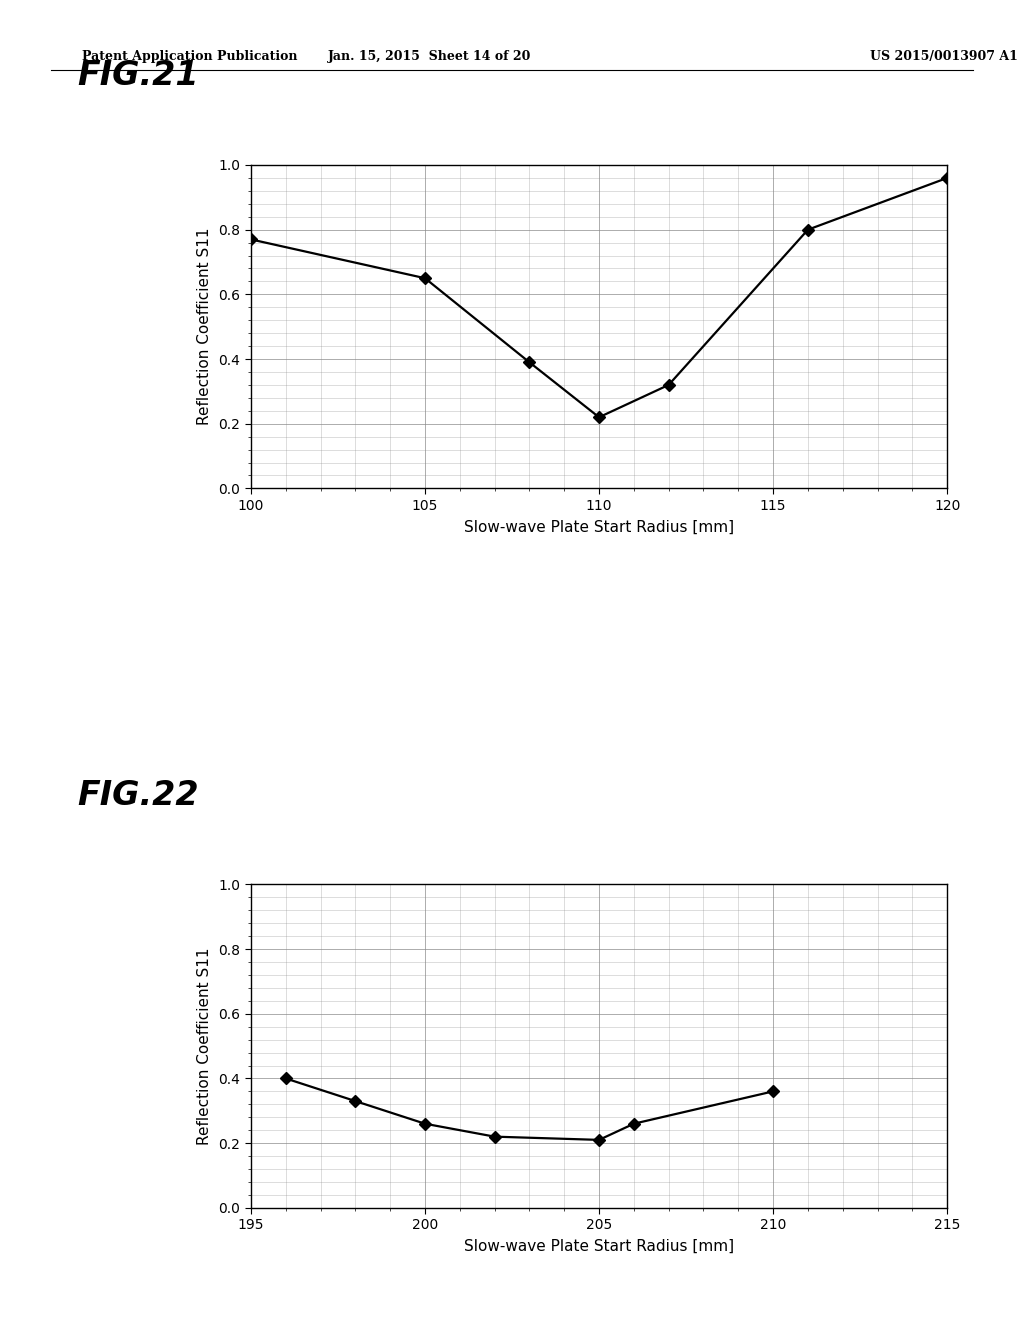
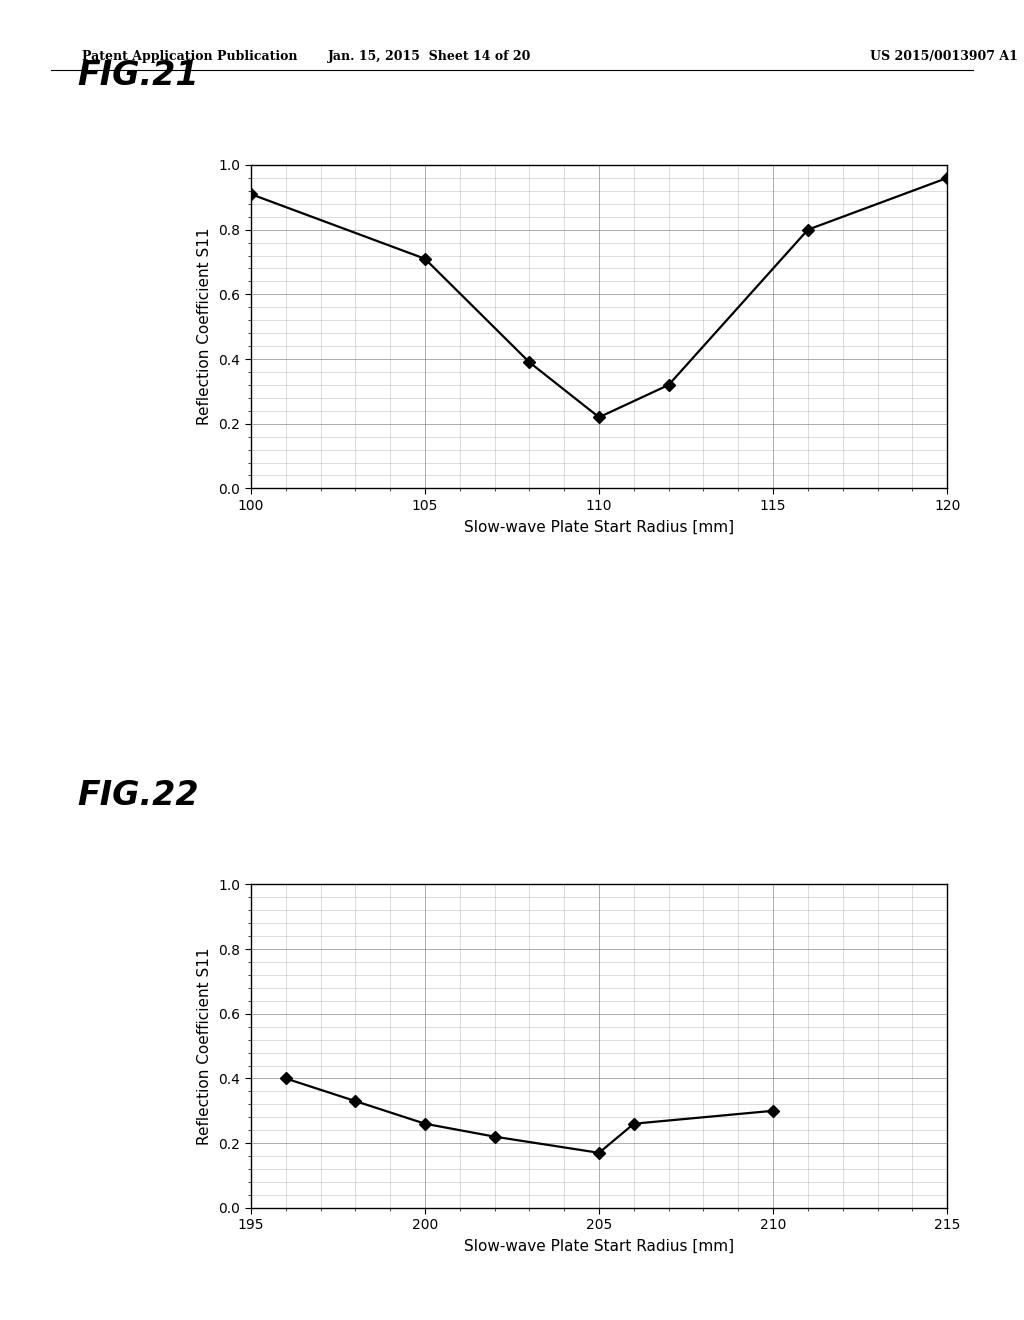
100: 0.77 -> 0.91
105: 0.65 -> 0.71
205: 0.21 -> 0.17
210: 0.36 -> 0.30
